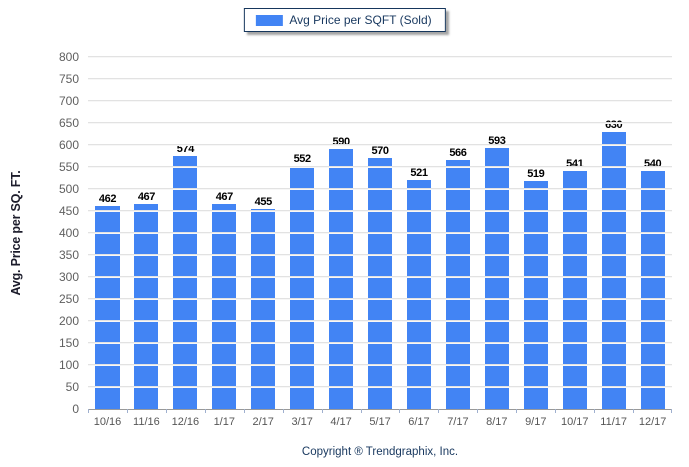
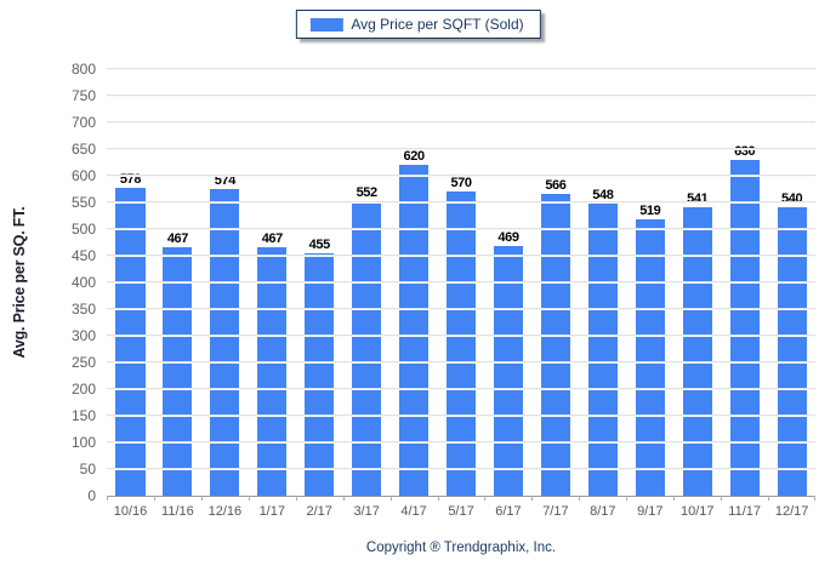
10/16: 462 -> 578
4/17: 590 -> 620
6/17: 521 -> 469
8/17: 593 -> 548
